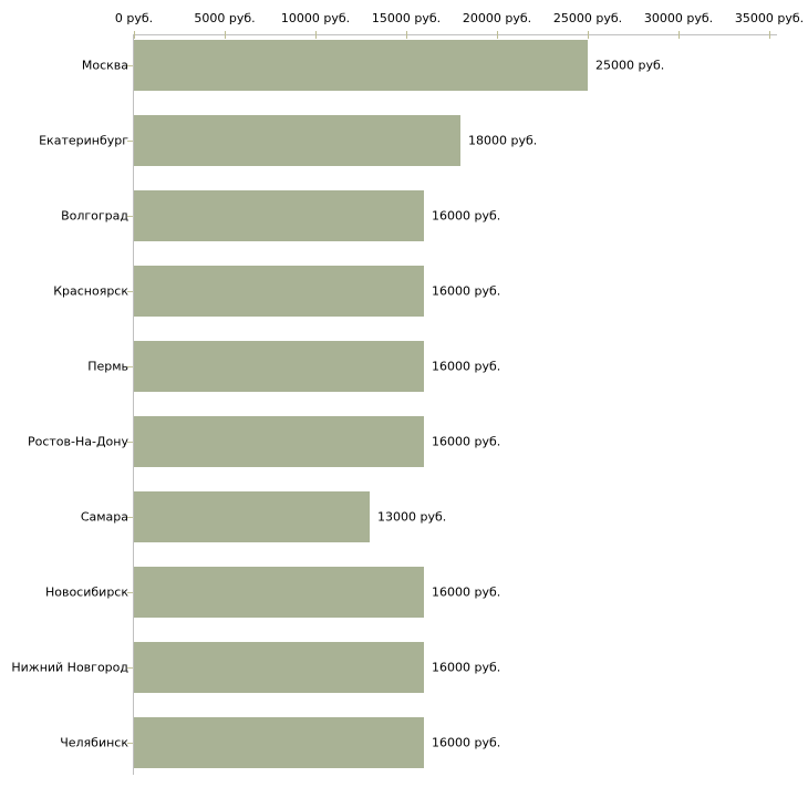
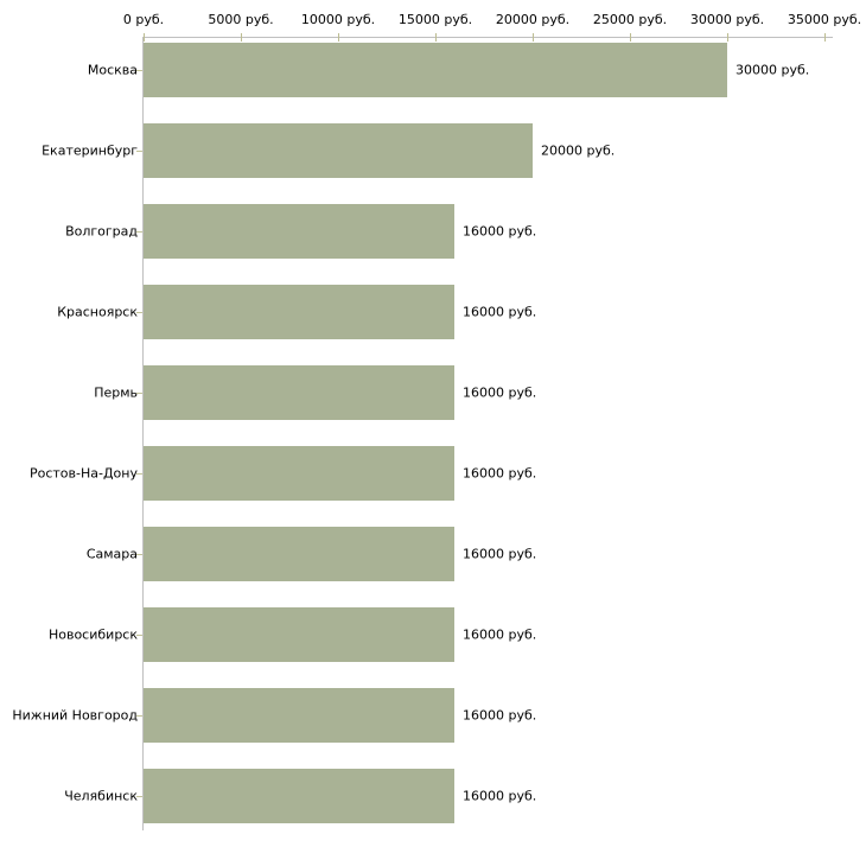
Москва: 25000 -> 30000
Екатеринбург: 18000 -> 20000
Самара: 13000 -> 16000
